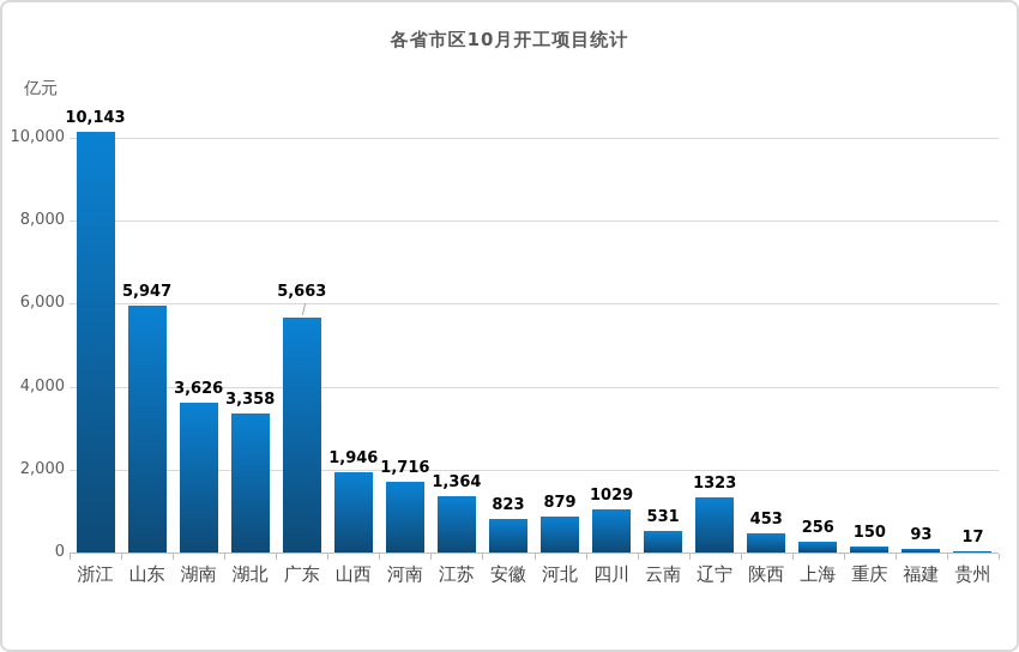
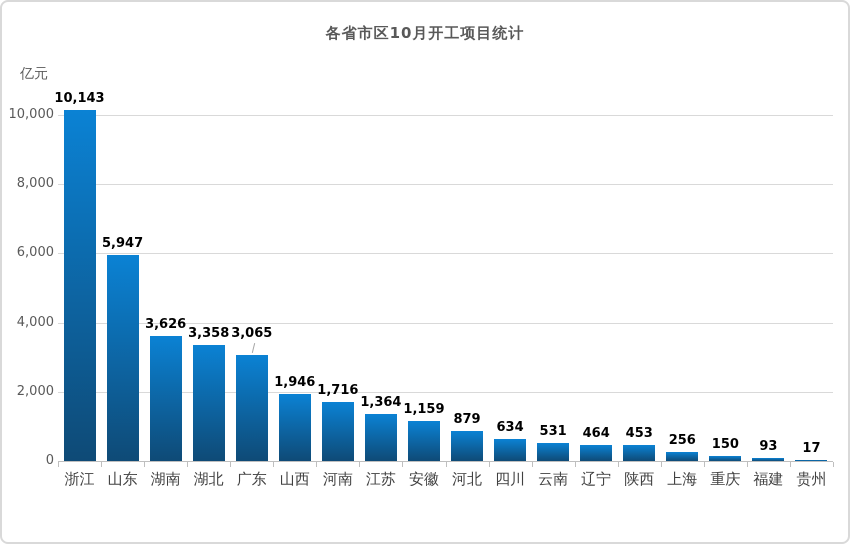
广东: 5,663 -> 3,065
安徽: 823 -> 1,159
四川: 1029 -> 634
辽宁: 1323 -> 464
